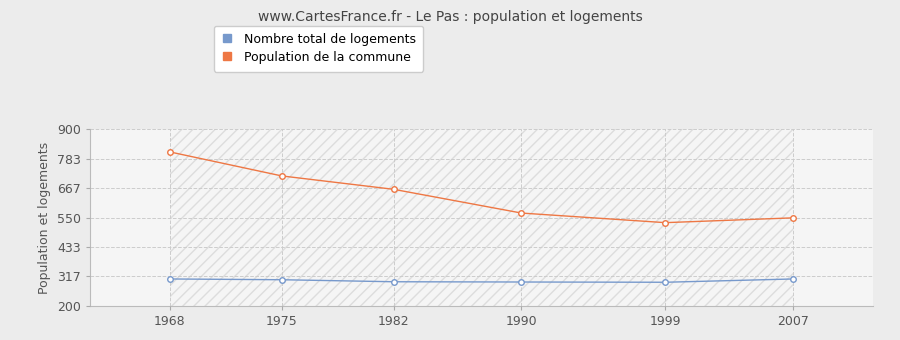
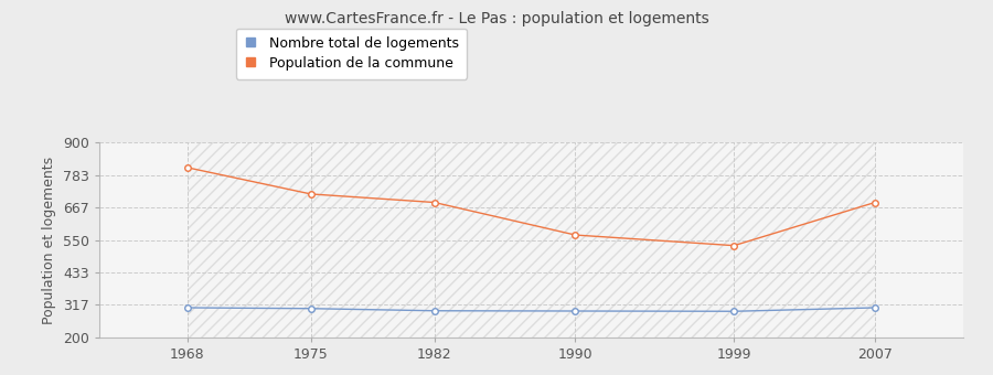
Population de la commune/1982: 662 -> 685
Population de la commune/2007: 549 -> 685
